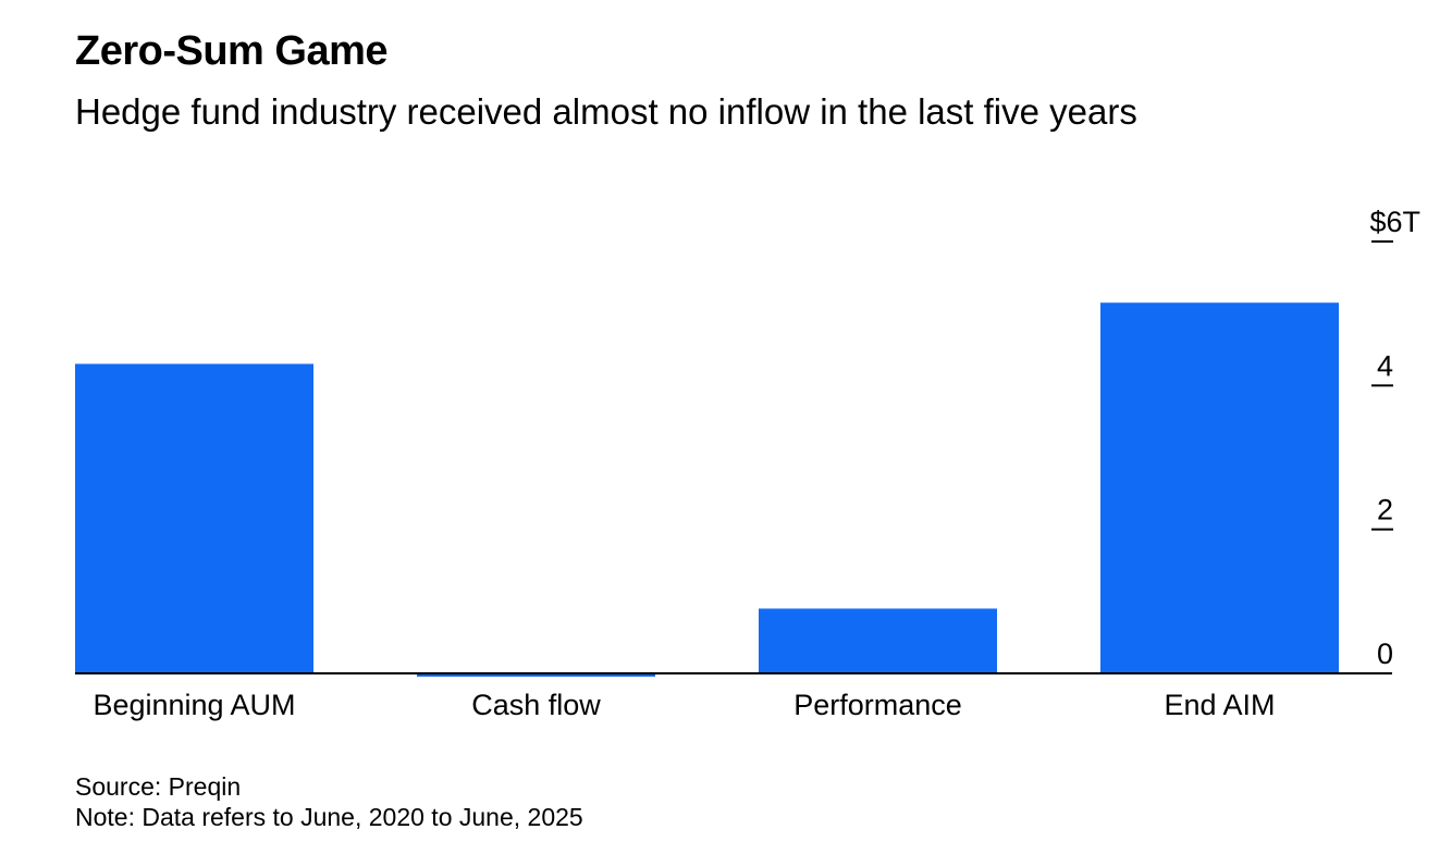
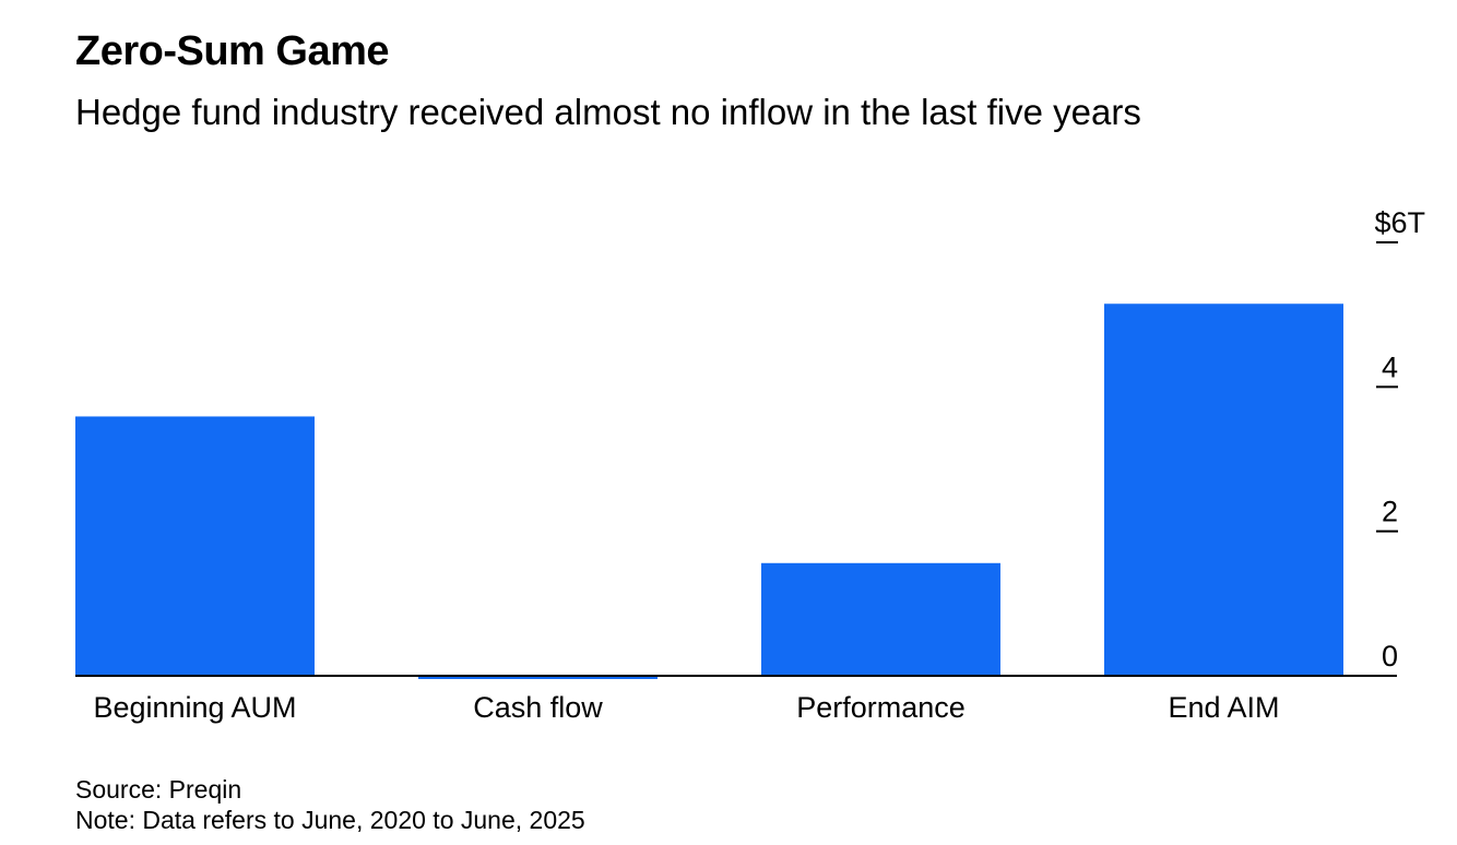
Beginning AUM: 4.3 -> 3.6
Performance: 0.9 -> 1.6
